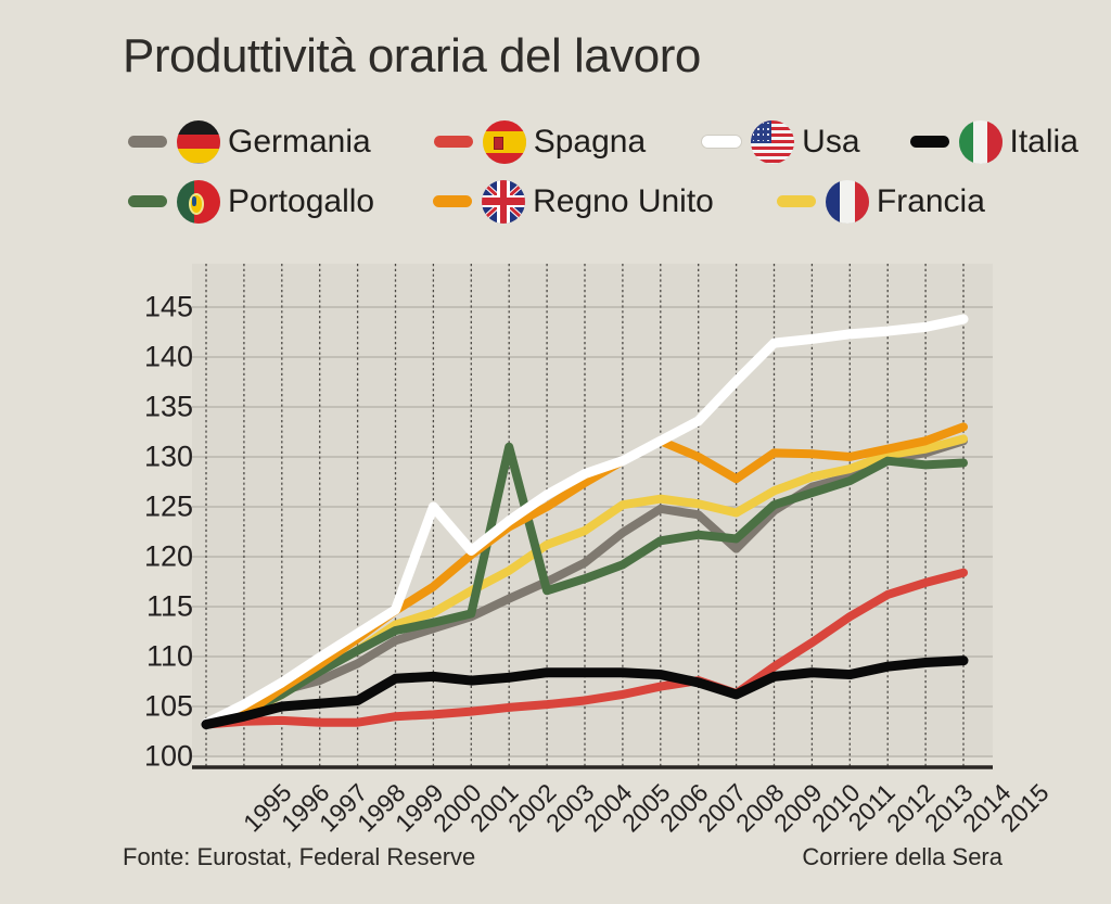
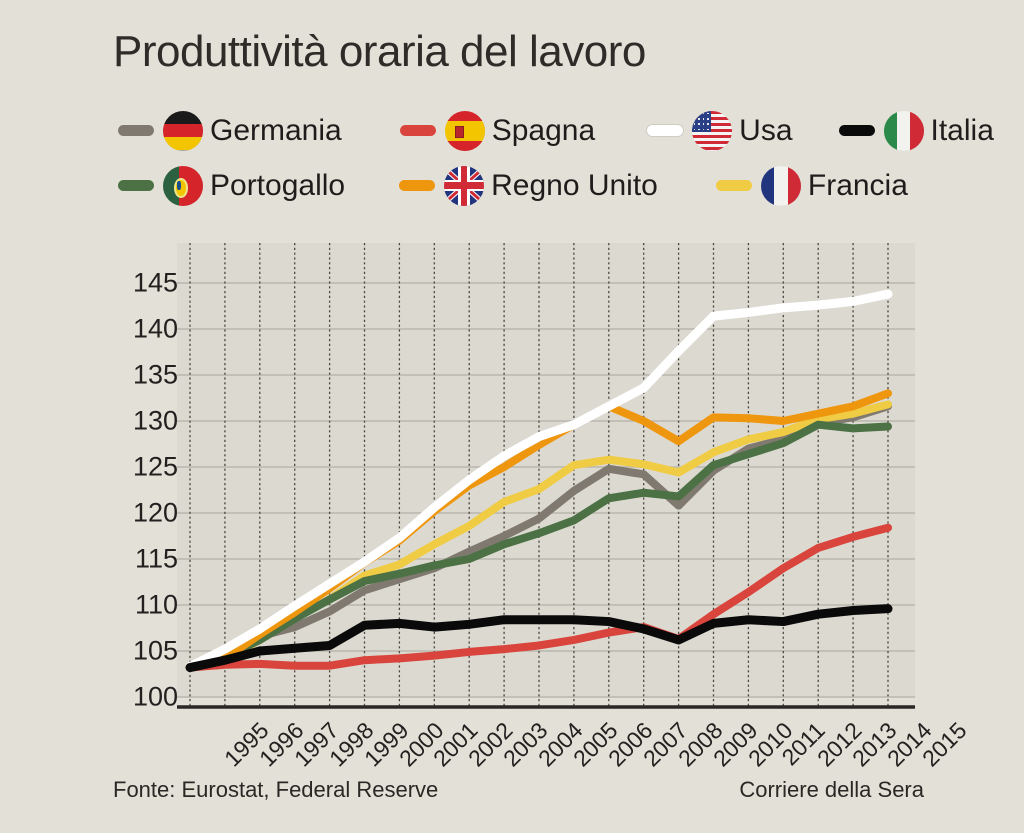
Usa/2001: 125 -> 117
Portogallo/2003: 131 -> 115
